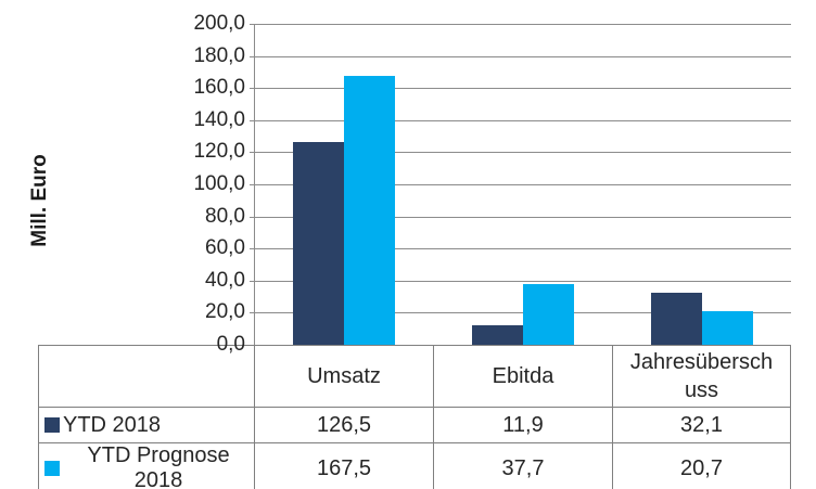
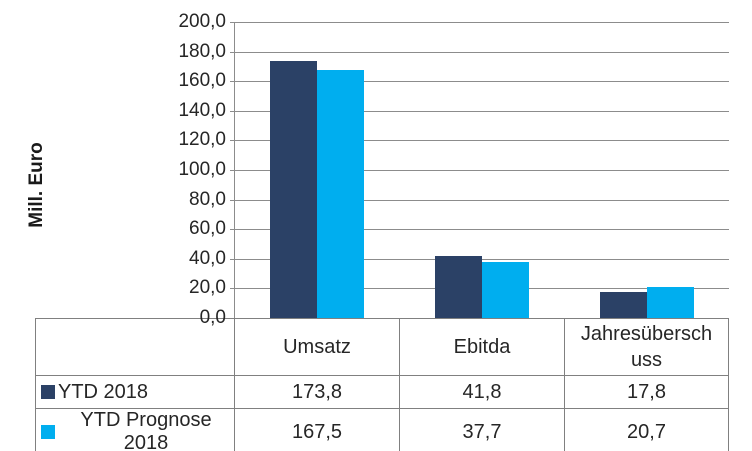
YTD 2018/Umsatz: 126,5 -> 173,8
YTD 2018/Ebitda: 11,9 -> 41,8
YTD 2018/Jahresüberschuss: 32,1 -> 17,8
